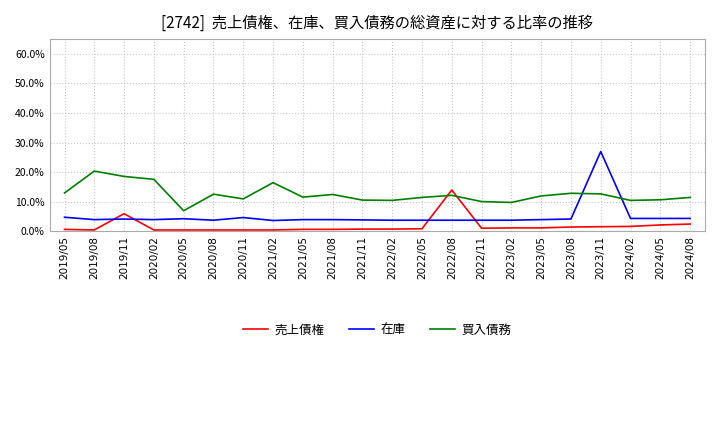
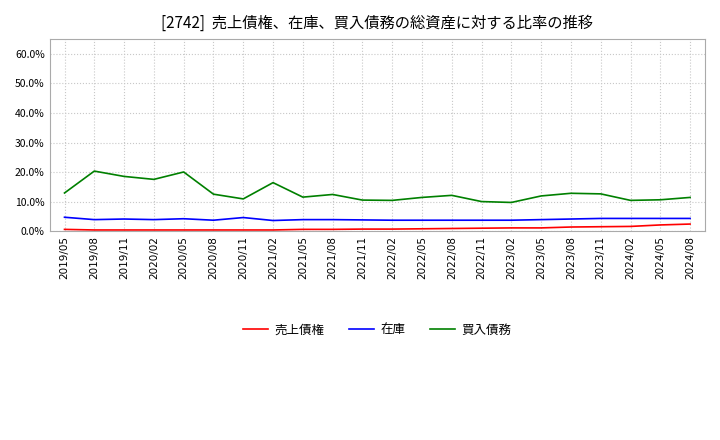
売上債権/2019/11: 6.0% -> 0.5%
買入債務/2020/05: 7.0% -> 20.1%
売上債権/2022/08: 14.0% -> 1.0%
在庫/2023/11: 27.0% -> 4.4%
